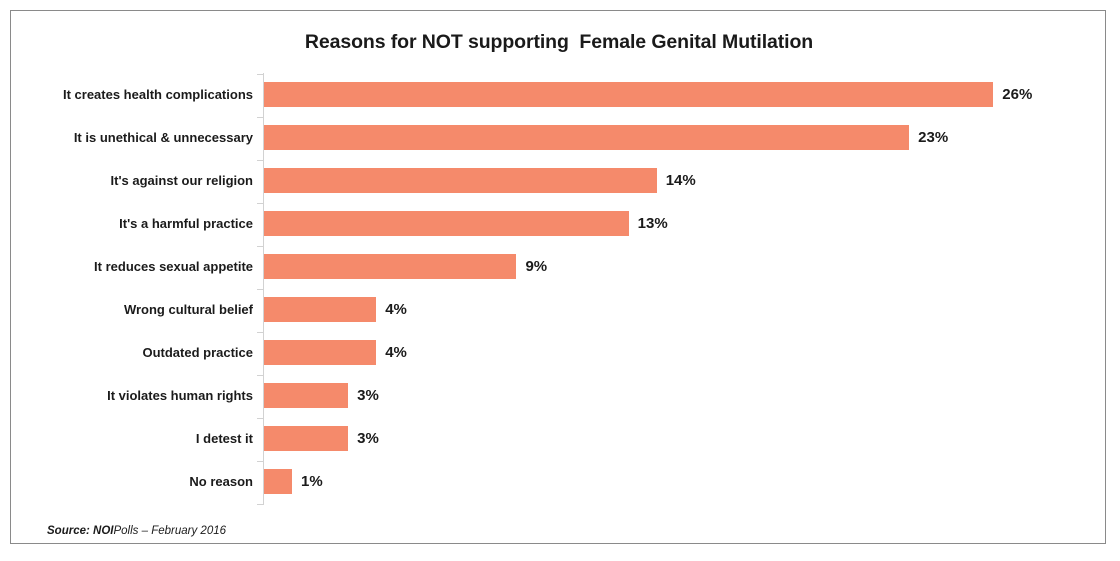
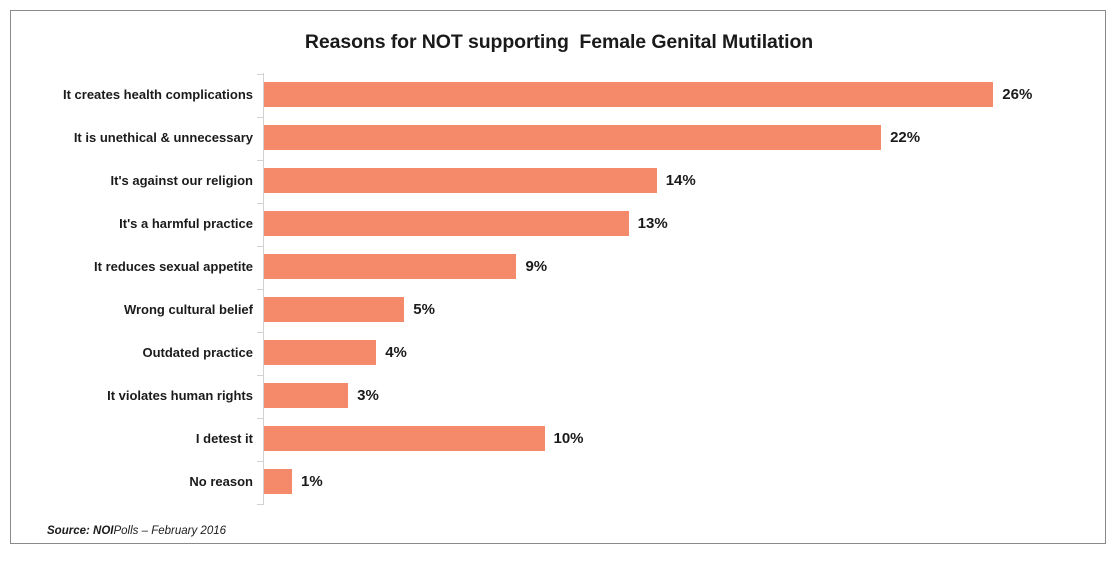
It is unethical & unnecessary: 23% -> 22%
Wrong cultural belief: 4% -> 5%
I detest it: 3% -> 10%
